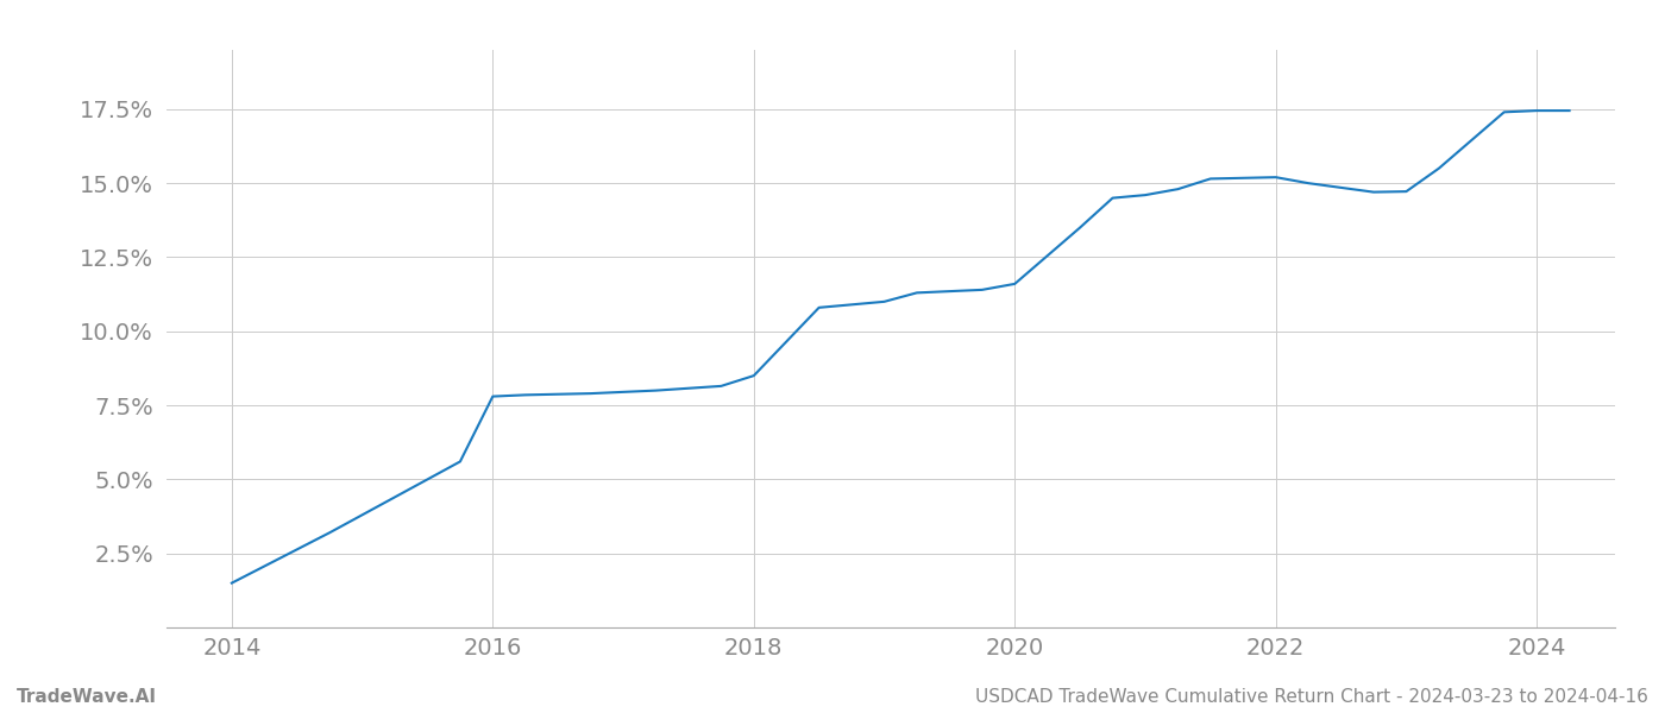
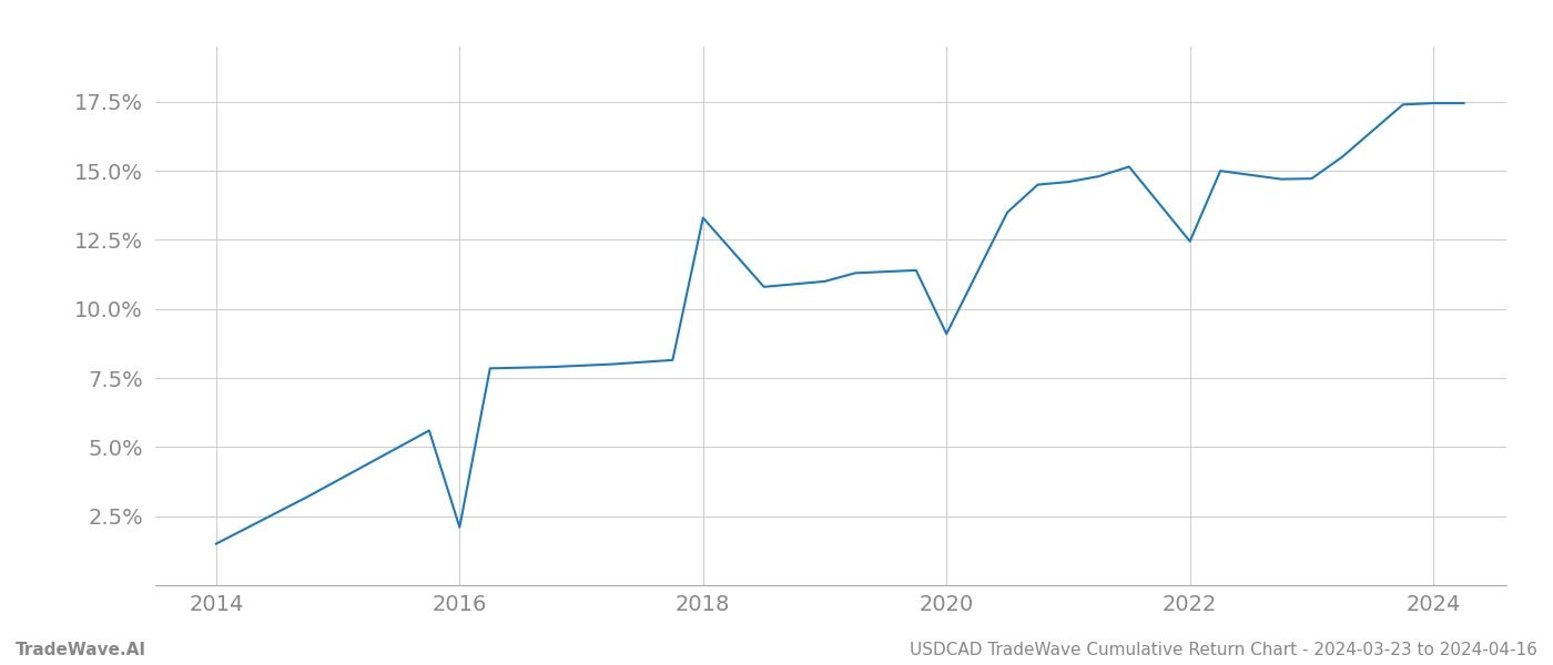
2016: 7.80% -> 2.10%
2018: 8.50% -> 13.30%
2020: 11.60% -> 9.10%
2022: 15.20% -> 12.45%
